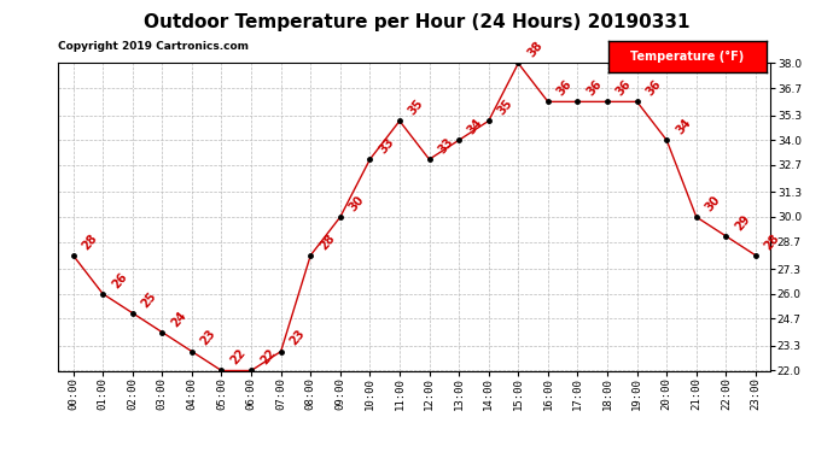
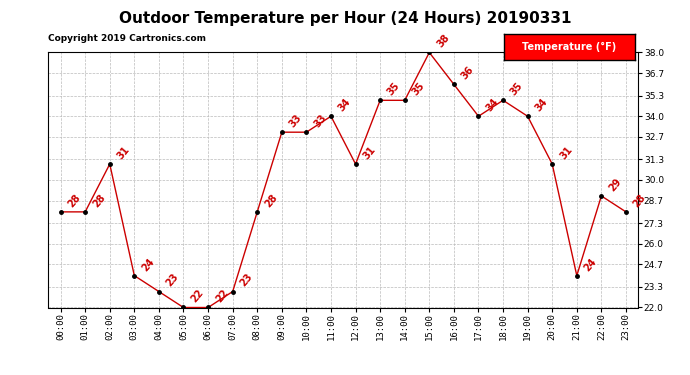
01:00: 26 -> 28
02:00: 25 -> 31
09:00: 30 -> 33
11:00: 35 -> 34
12:00: 33 -> 31
13:00: 34 -> 35
17:00: 36 -> 34
18:00: 36 -> 35
19:00: 36 -> 34
20:00: 34 -> 31
21:00: 30 -> 24
